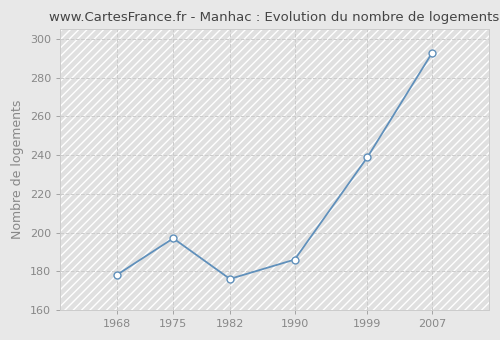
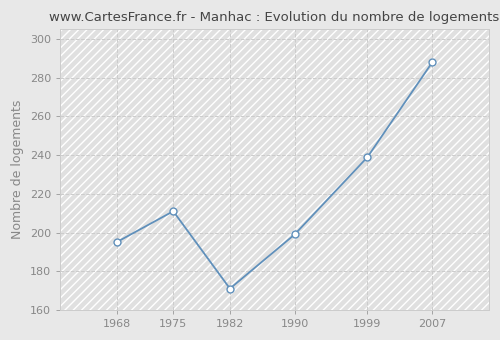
1968: 178 -> 195
1975: 197 -> 211
1982: 176 -> 171
1990: 186 -> 199
2007: 293 -> 288
